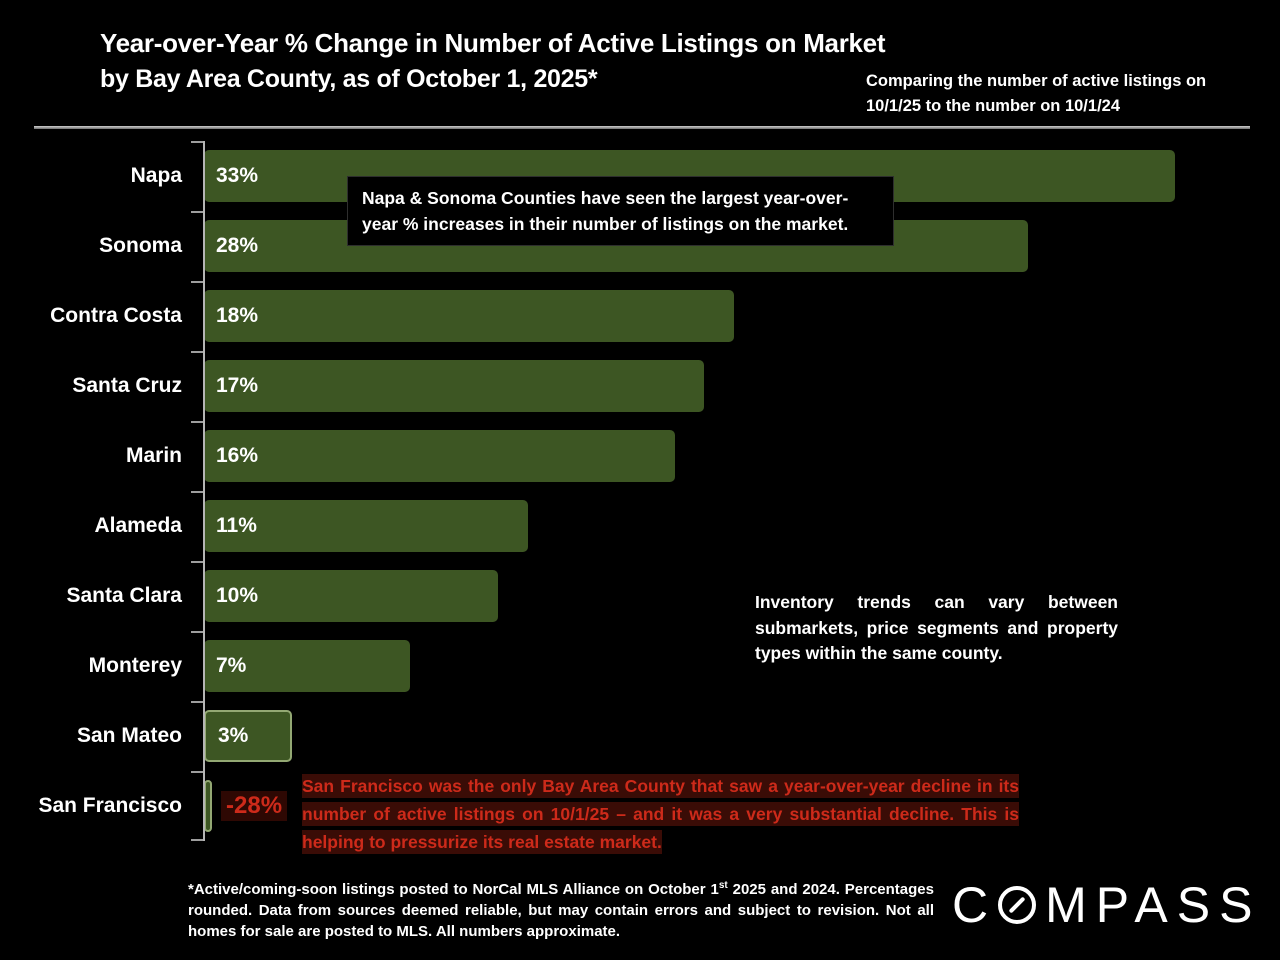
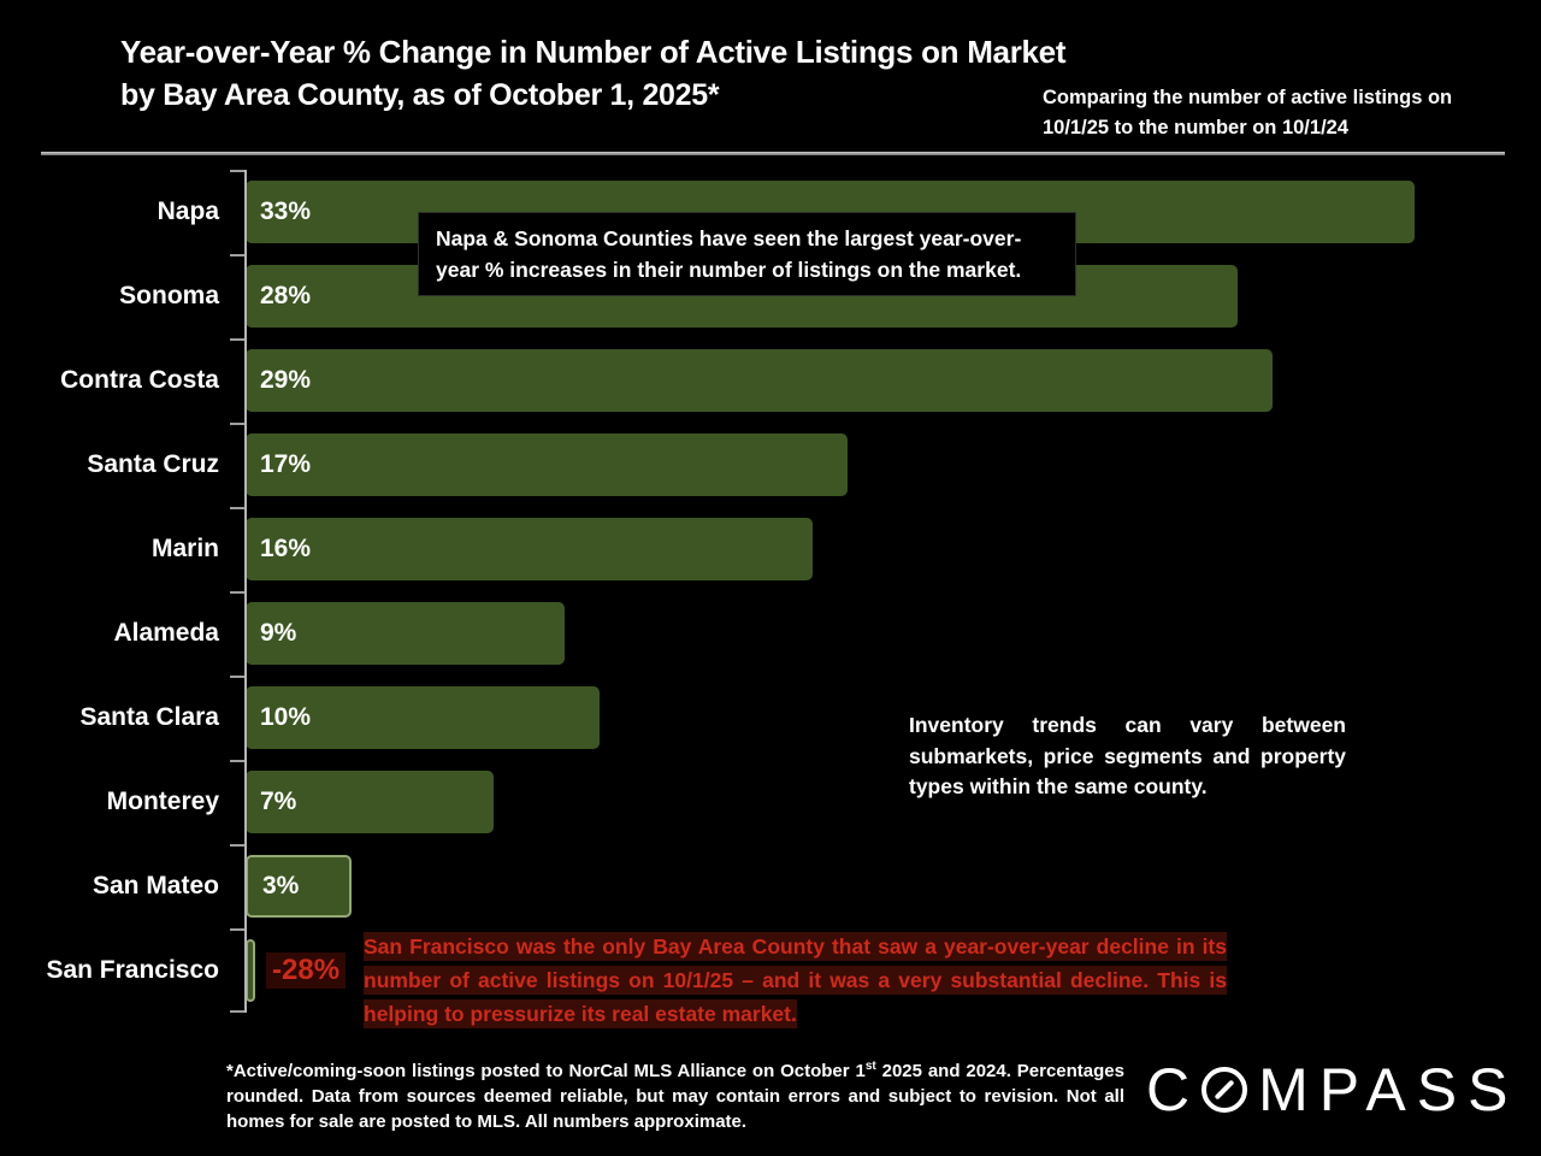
Contra Costa: 18% -> 29%
Alameda: 11% -> 9%
